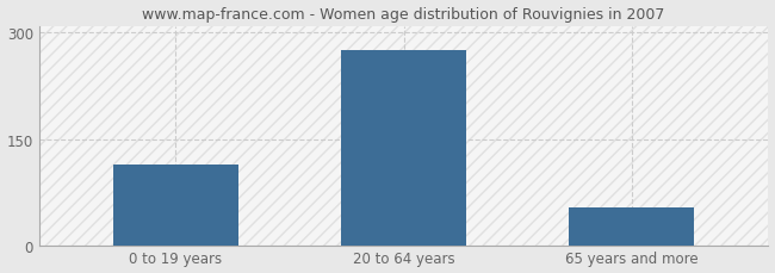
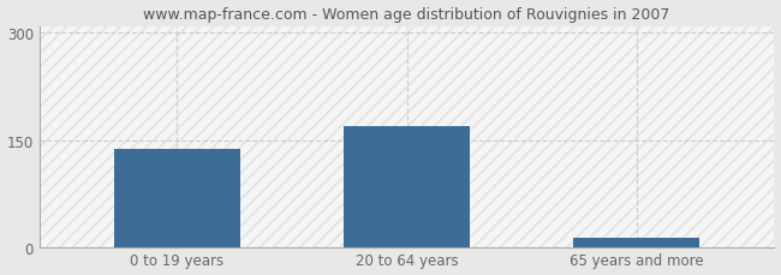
0 to 19 years: 114 -> 137
20 to 64 years: 276 -> 170
65 years and more: 54 -> 13
